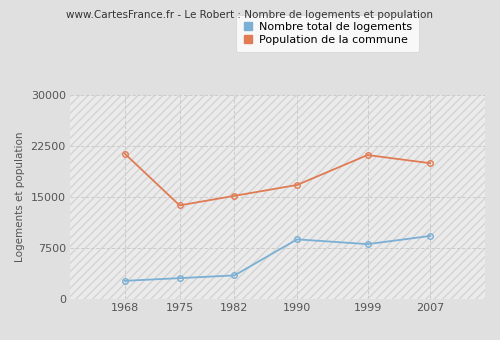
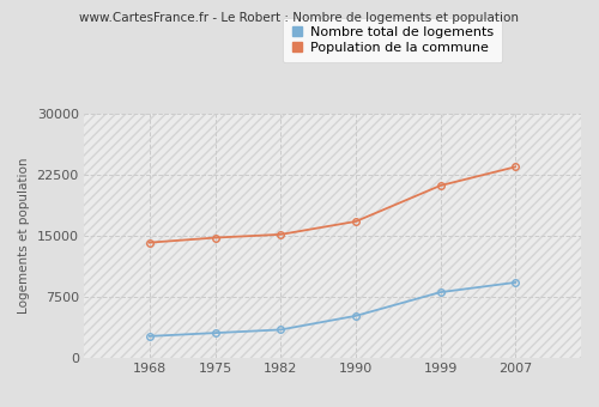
Population de la commune/1968: 21400 -> 14200
Population de la commune/1975: 13800 -> 14800
Nombre total de logements/1990: 8800 -> 5200
Population de la commune/2007: 20000 -> 23500
